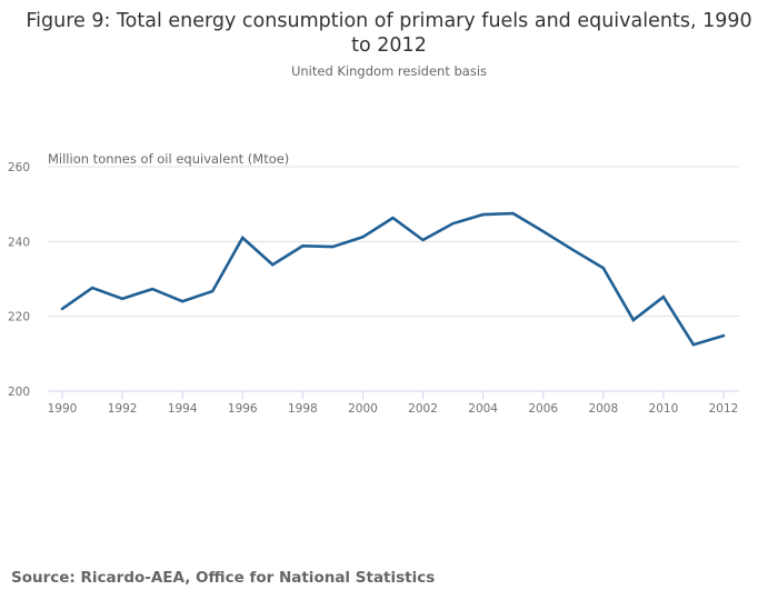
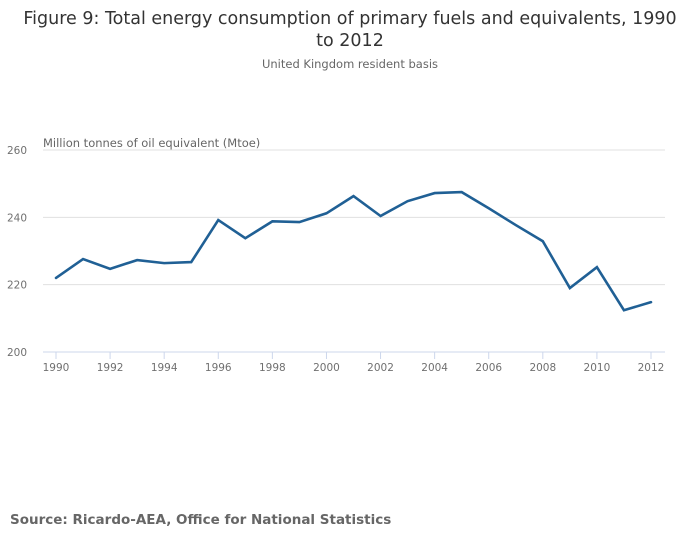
1994: 224 -> 226
1996: 241 -> 239
